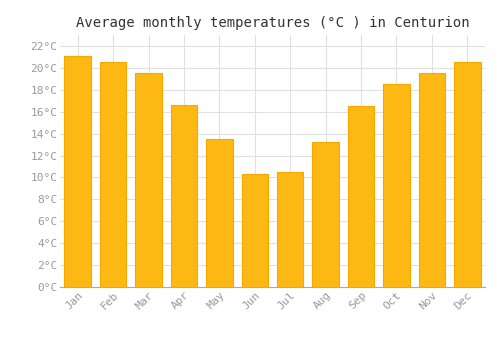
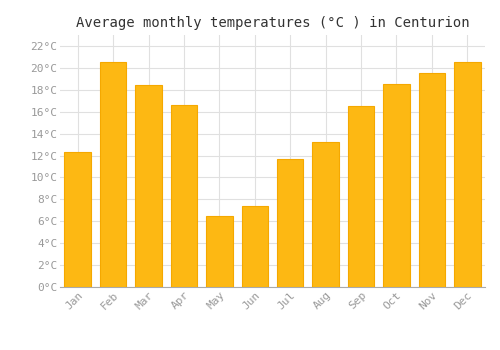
Jan: 21.1°C -> 12.3°C
Mar: 19.5°C -> 18.4°C
May: 13.5°C -> 6.5°C
Jun: 10.3°C -> 7.4°C
Jul: 10.5°C -> 11.7°C
